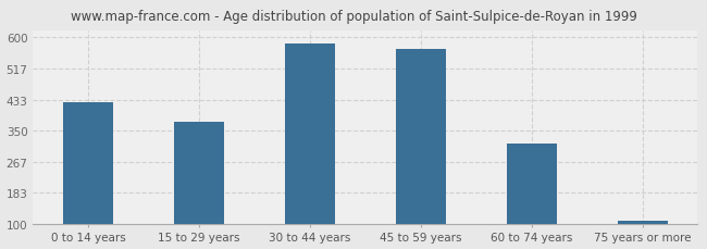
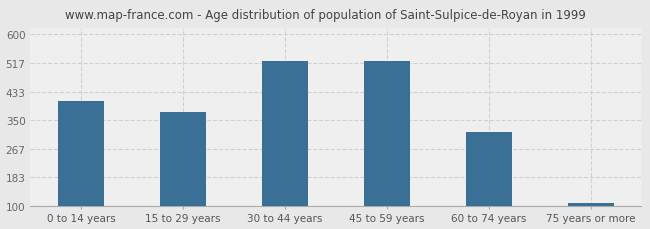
0 to 14 years: 425 -> 407
30 to 44 years: 585 -> 522
45 to 59 years: 570 -> 523
